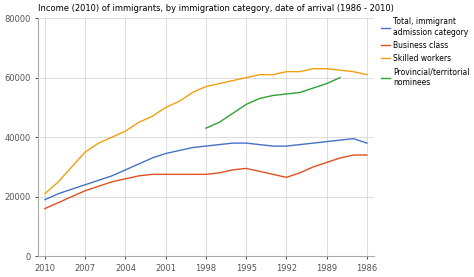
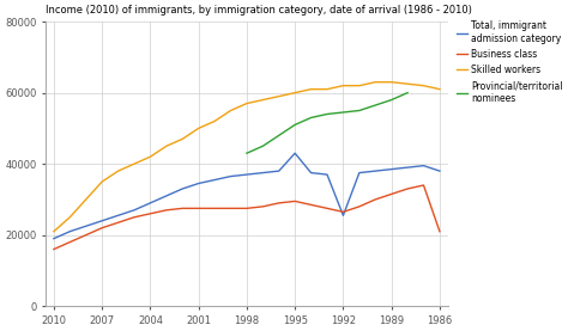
Total, immigrant admission category/1995: 38000 -> 43000
Total, immigrant admission category/1992: 37000 -> 25500
Business class/1986: 34000 -> 21000
